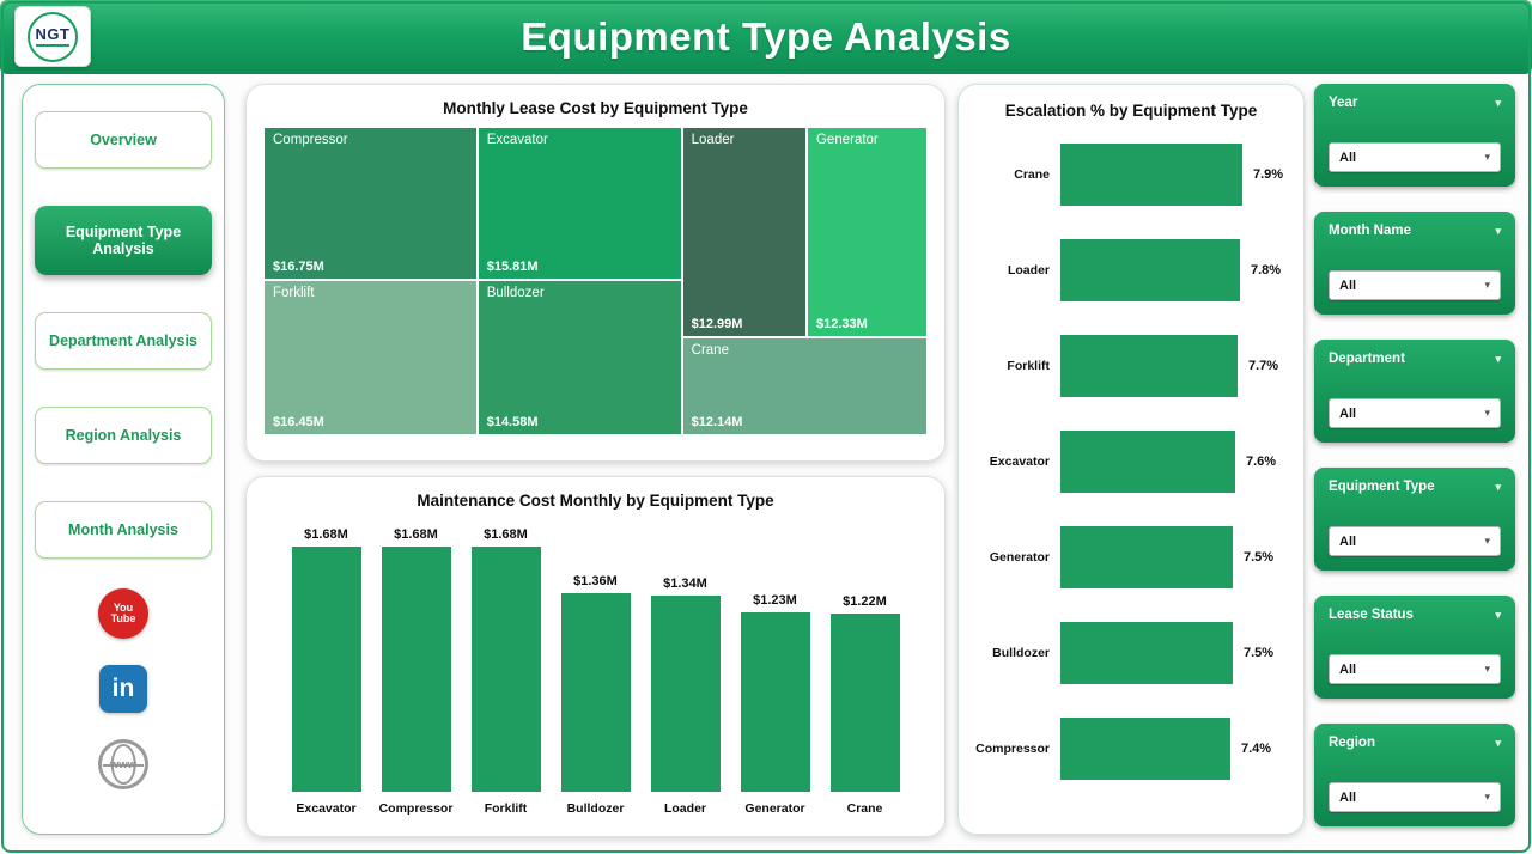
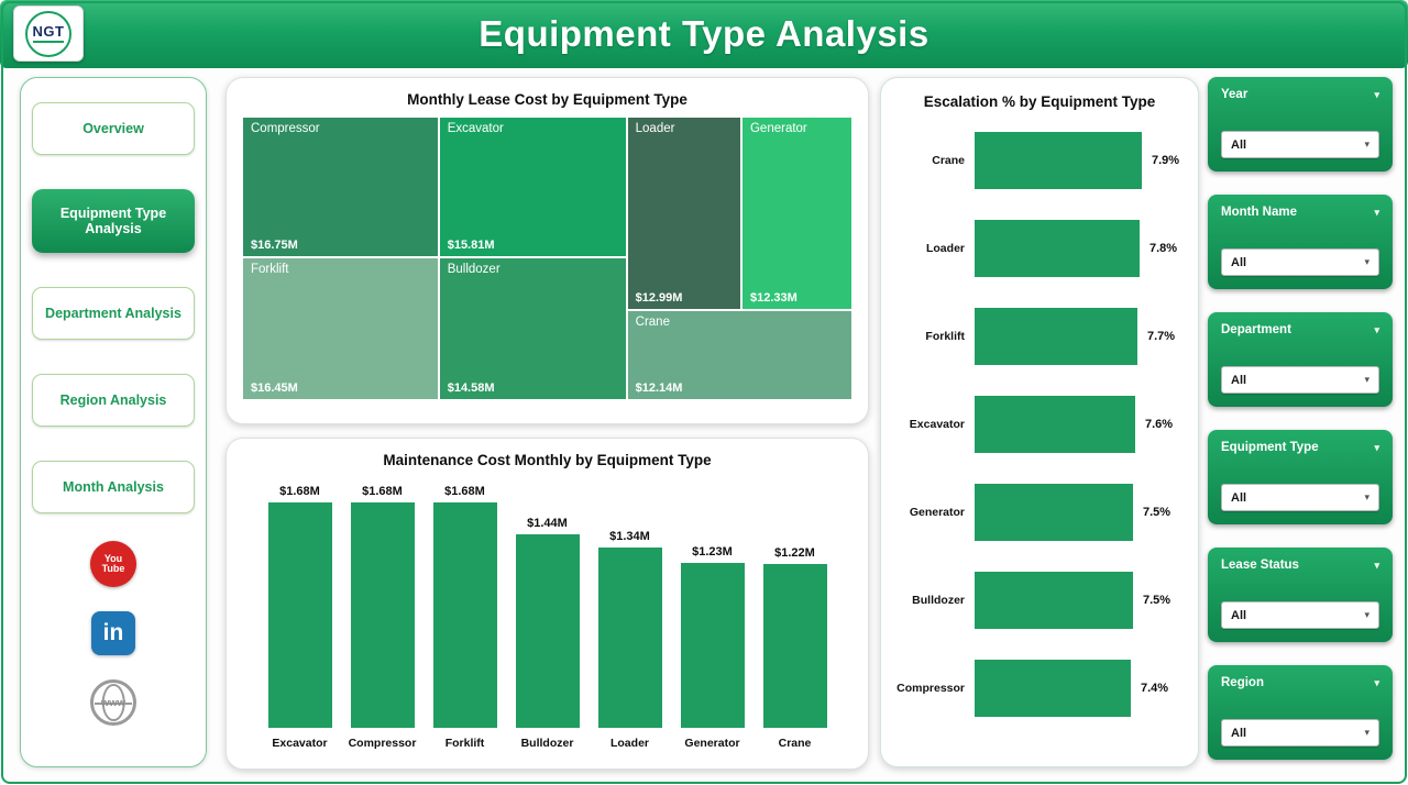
Maintenance Cost Monthly by Equipment Type/Bulldozer: $1.36M -> $1.44M
